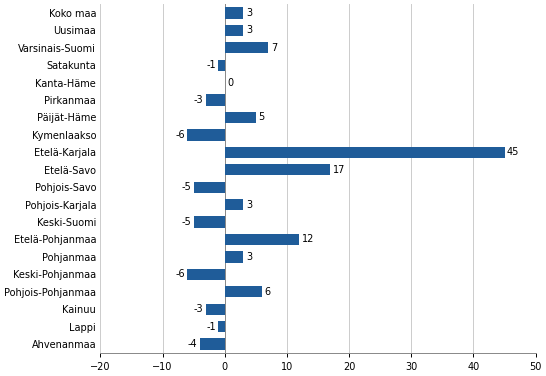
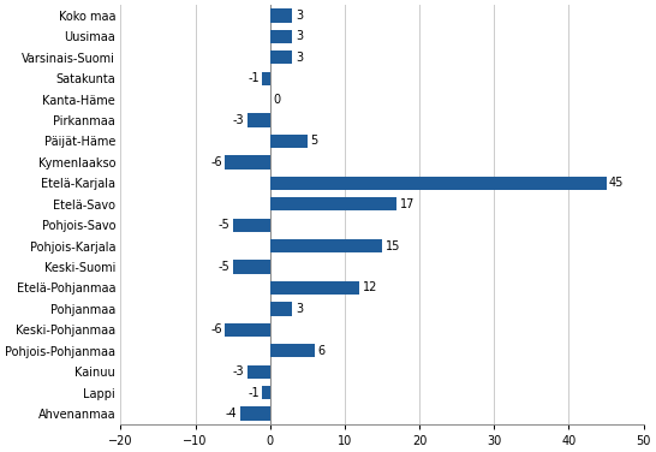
Varsinais-Suomi: 7 -> 3
Pohjois-Karjala: 3 -> 15
